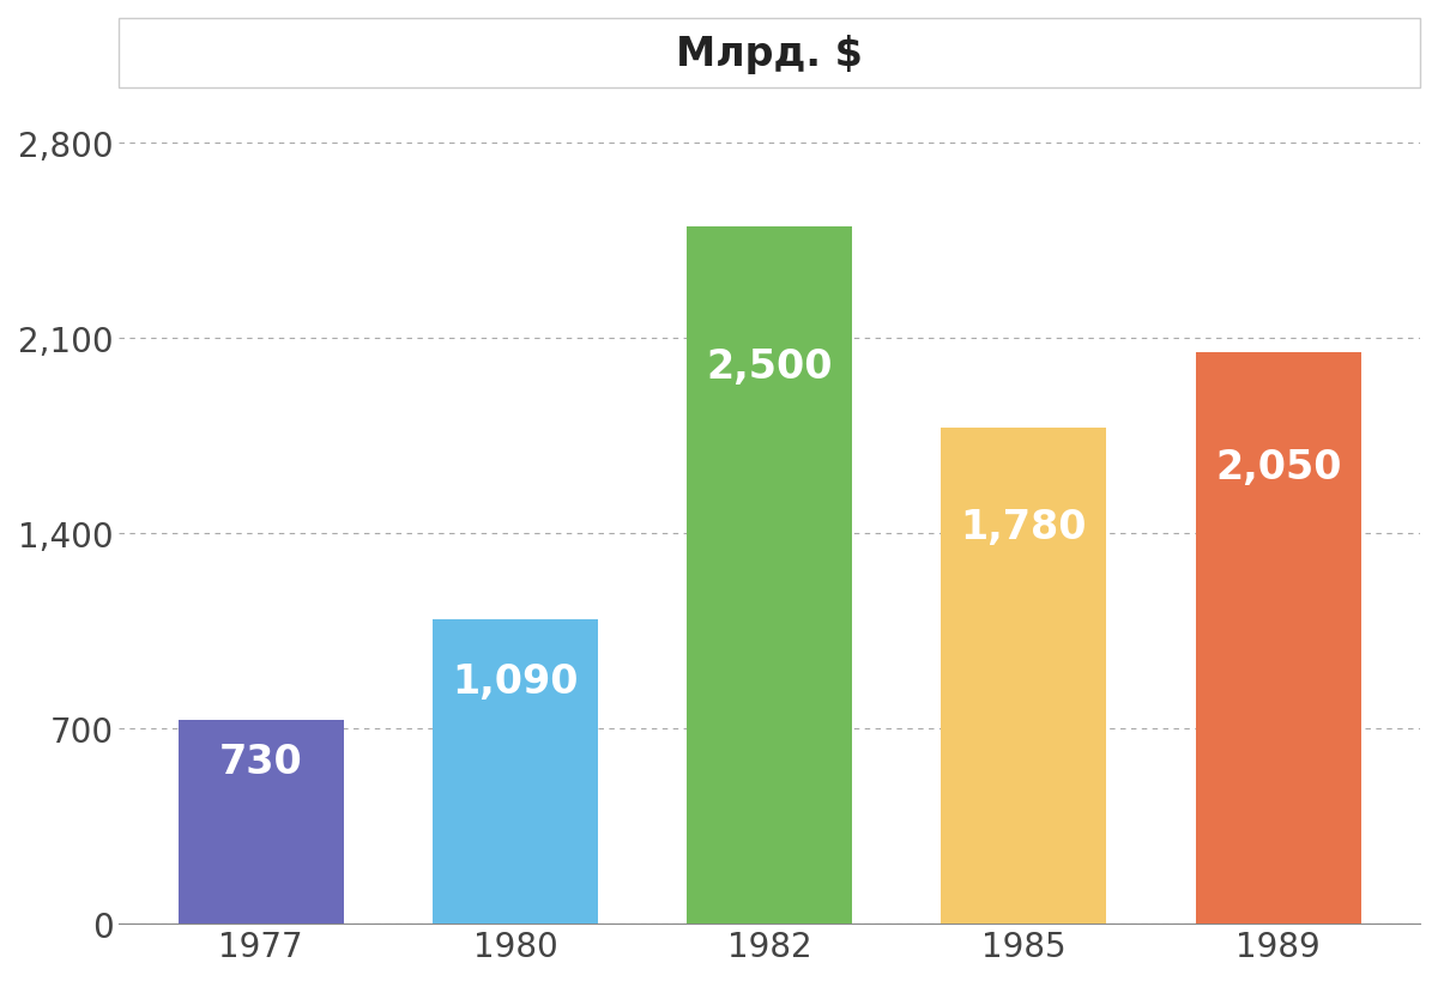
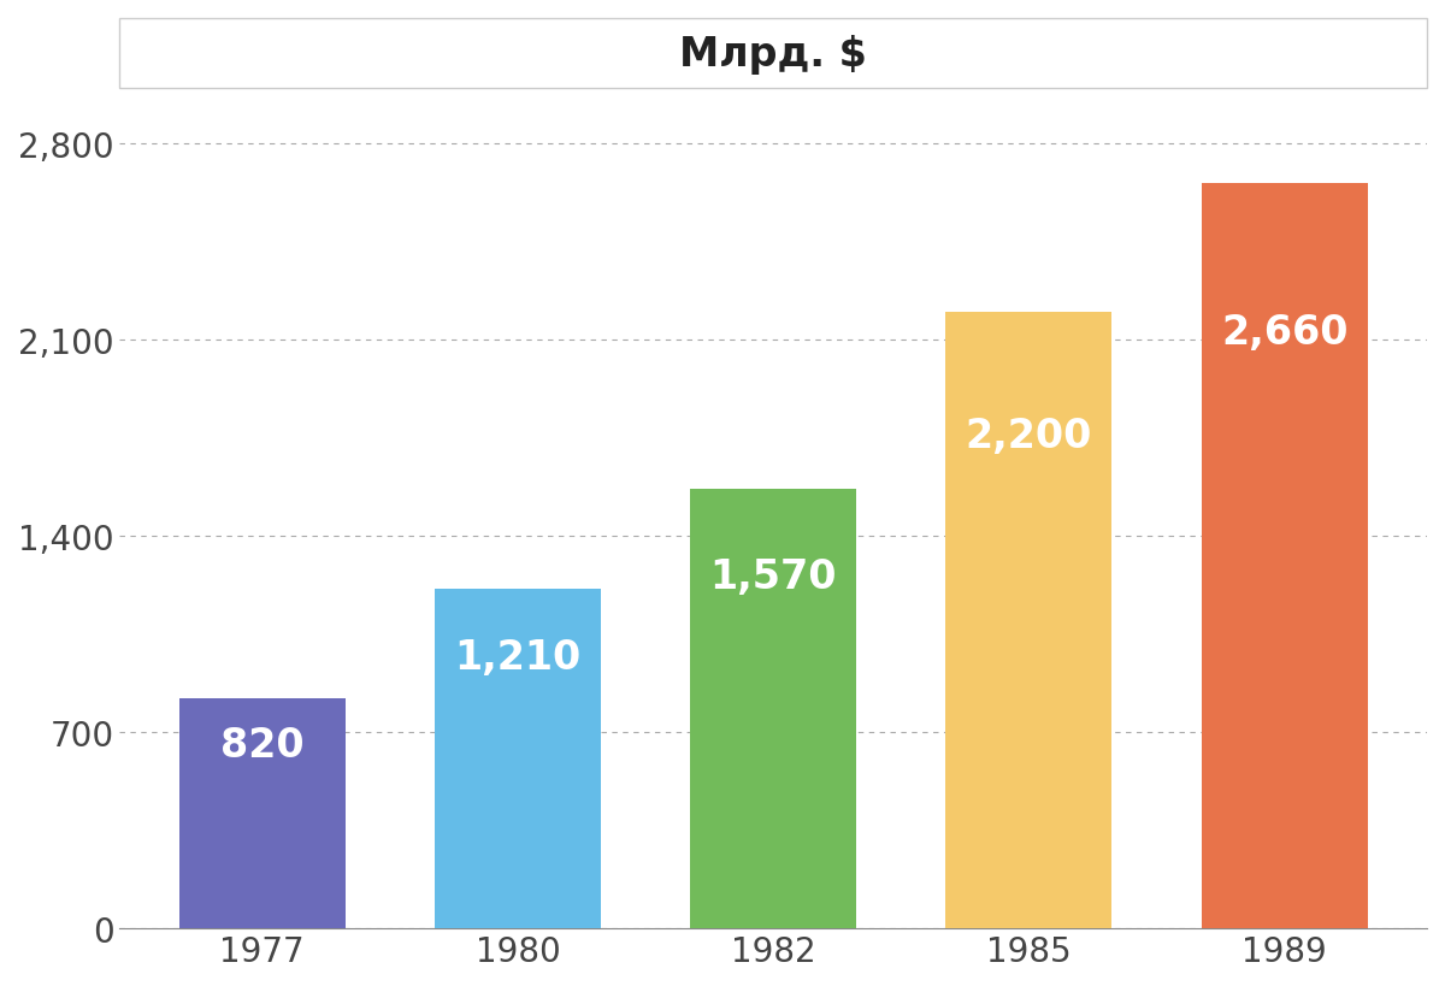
1977: 730 -> 820
1980: 1,090 -> 1,210
1982: 2,500 -> 1,570
1985: 1,780 -> 2,200
1989: 2,050 -> 2,660
